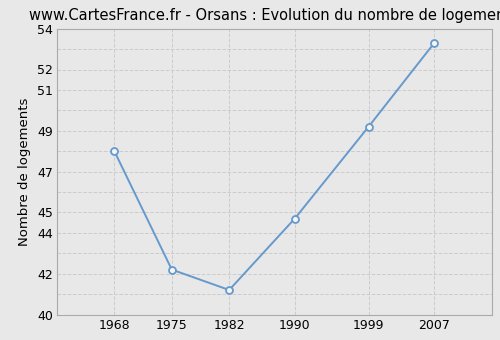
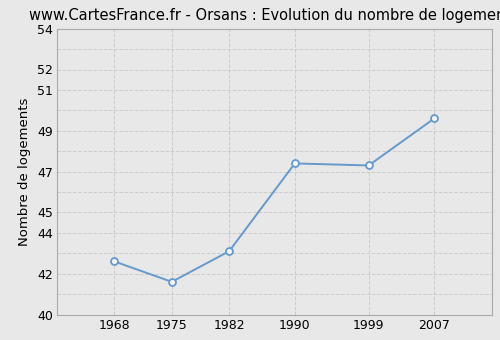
1968: 48.0 -> 42.6
1975: 42.2 -> 41.6
1982: 41.2 -> 43.1
1990: 44.7 -> 47.4
1999: 49.2 -> 47.3
2007: 53.3 -> 49.6
